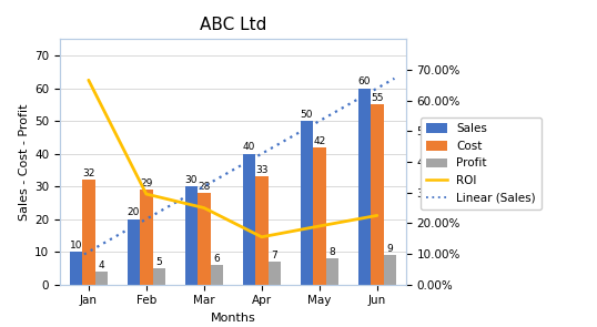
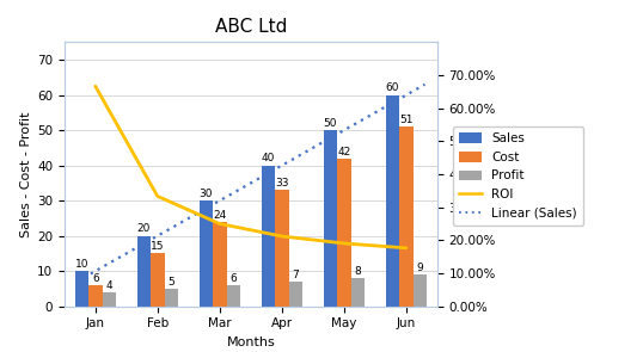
Cost/Jan: 32 -> 6
Cost/Feb: 29 -> 15
ROI/Feb: 29.5% -> 33.3%
Cost/Mar: 28 -> 24
ROI/Apr: 15.5% -> 21.2%
Cost/Jun: 55 -> 51
ROI/Jun: 22.5% -> 17.6%
